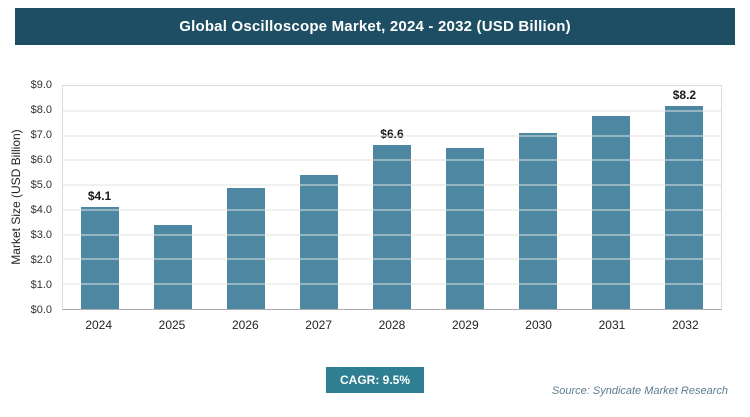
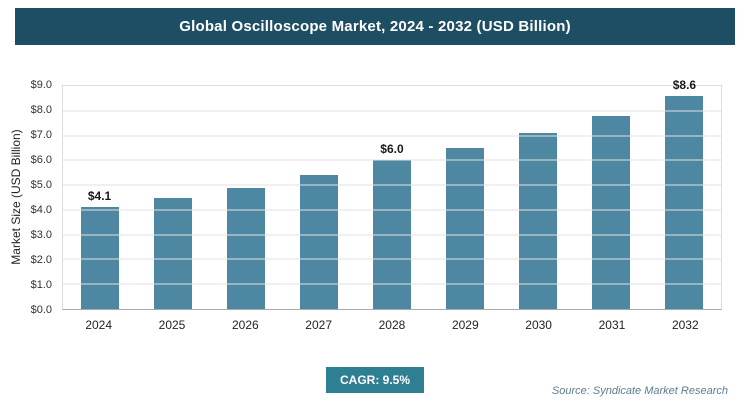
2025: $3.4 -> $4.5
2028: $6.6 -> $6.0
2032: $8.2 -> $8.6
